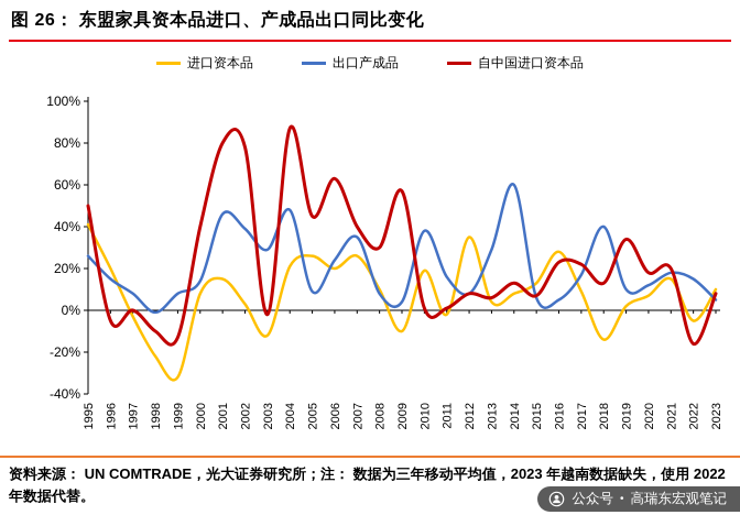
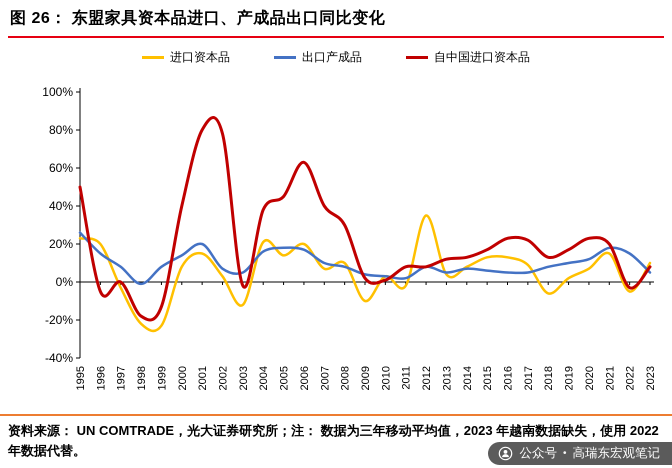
进口资本品/1995: 41% -> 23%
自中国进口资本品/1998: -10% -> -18%
进口资本品/1999: -32% -> -23%
出口产成品/2001: 46% -> 20%
出口产成品/2002: 39% -> 7%
出口产成品/2003: 29% -> 5%
出口产成品/2004: 48% -> 16%
自中国进口资本品/2004: 87% -> 38%
进口资本品/2005: 26% -> 14%
出口产成品/2005: 9% -> 18%
出口产成品/2006: 24% -> 17%
进口资本品/2007: 26% -> 7%
出口产成品/2007: 35% -> 10%
自中国进口资本品/2009: 57% -> 2%
进口资本品/2010: 19% -> 3%
出口产成品/2010: 38% -> 3%
出口产成品/2011: 16% -> 2%
自中国进口资本品/2011: 1% -> 8%
出口产成品/2013: 29% -> 5%
自中国进口资本品/2013: 6% -> 12%
出口产成品/2014: 60% -> 7%
自中国进口资本品/2015: 7% -> 17%
进口资本品/2016: 28% -> 13%
出口产成品/2017: 17% -> 5%
进口资本品/2018: -14% -> -6%
出口产成品/2018: 40% -> 8%
自中国进口资本品/2019: 34% -> 17%
自中国进口资本品/2020: 18% -> 23%
自中国进口资本品/2022: -16% -> -3%
